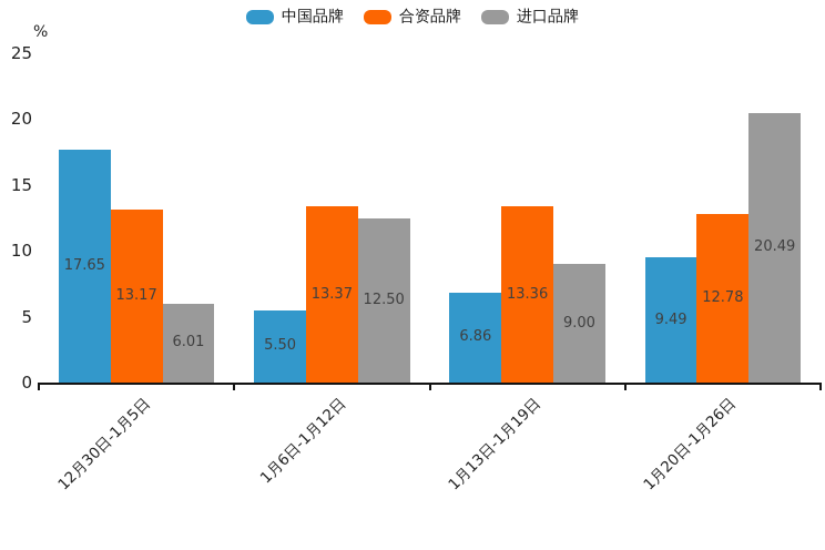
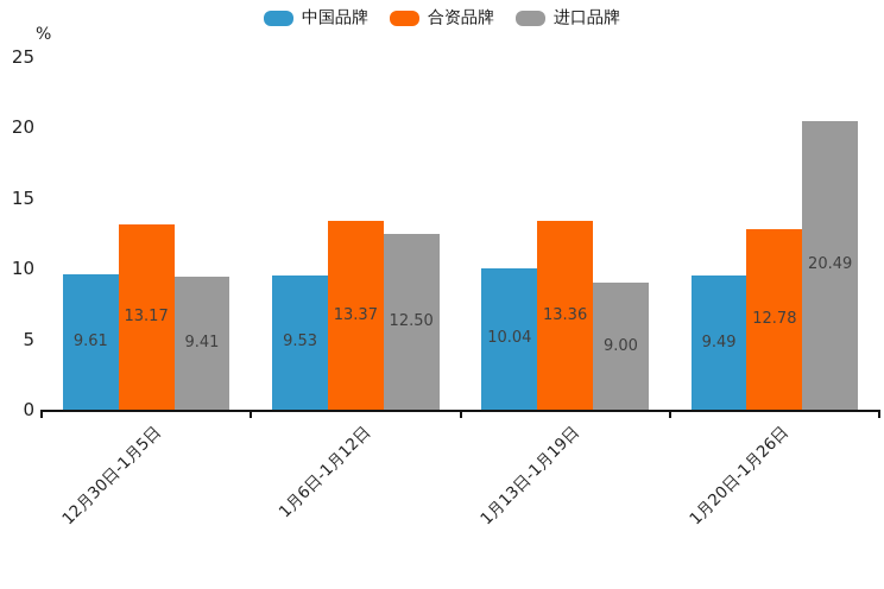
中国品牌/12月30日-1月5日: 17.65 -> 9.61
进口品牌/12月30日-1月5日: 6.01 -> 9.41
中国品牌/1月6日-1月12日: 5.50 -> 9.53
中国品牌/1月13日-1月19日: 6.86 -> 10.04
